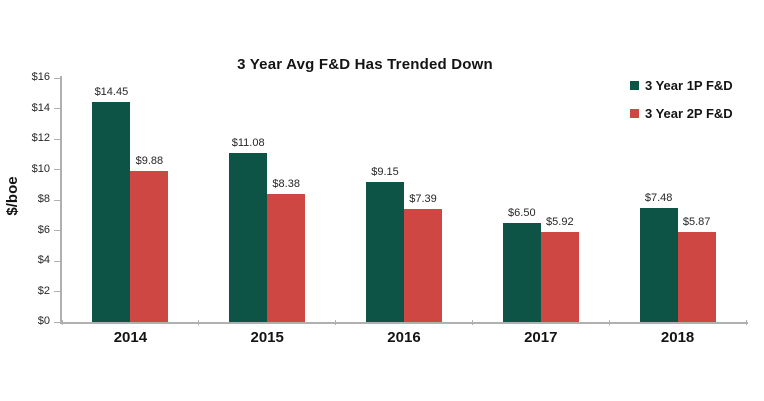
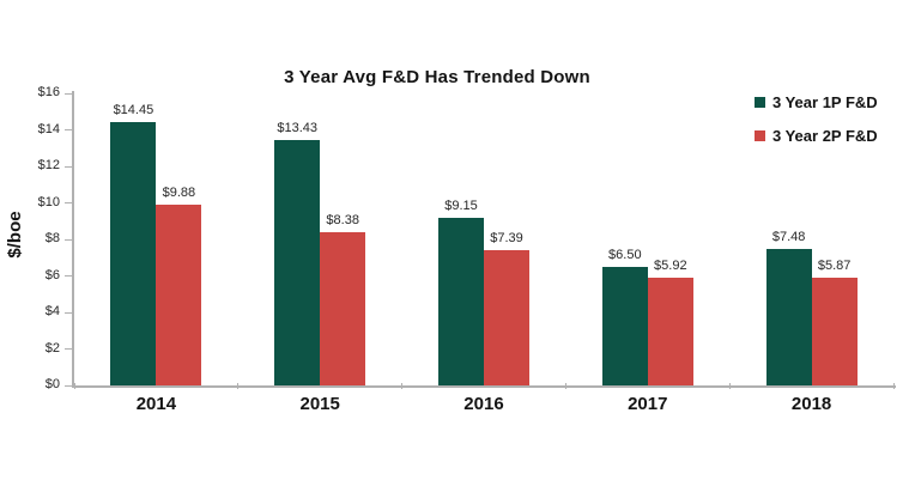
3 Year 1P F&D/2015: $11.08 -> $13.43
